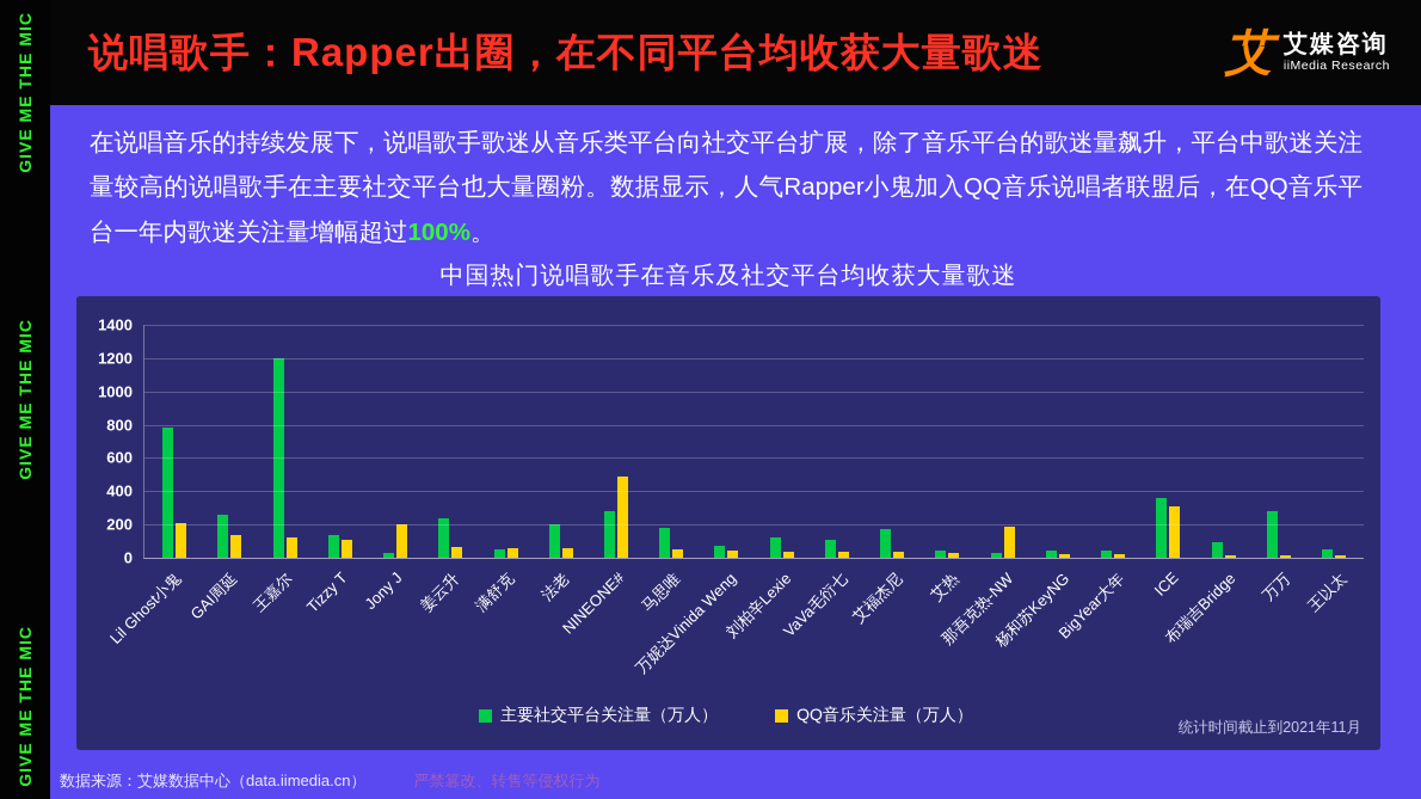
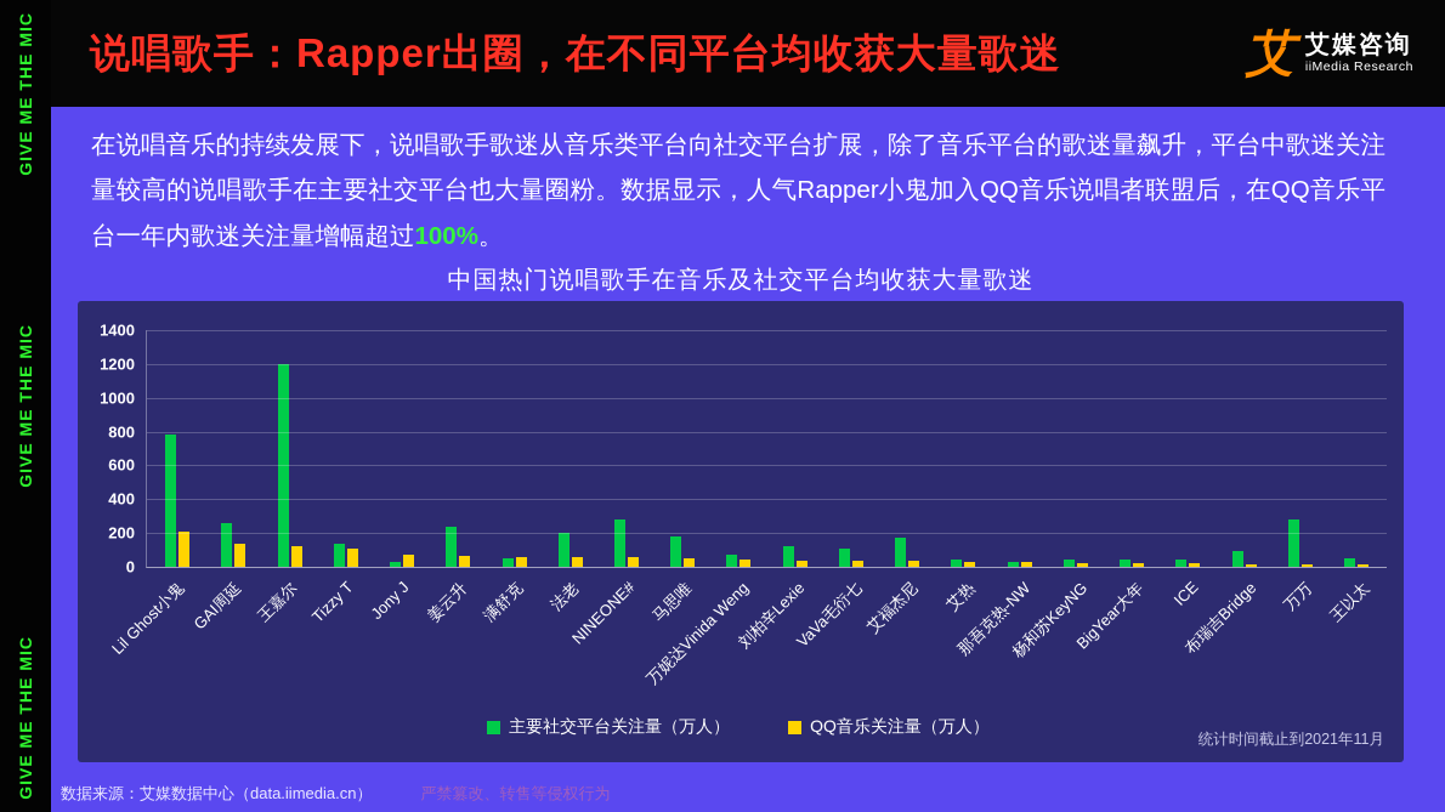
QQ音乐关注量（万人）/Jony J: 200 -> 70
QQ音乐关注量（万人）/NINEONE#: 490 -> 60
QQ音乐关注量（万人）/那吾克热-NW: 190 -> 30
主要社交平台关注量（万人）/ICE: 360 -> 40
QQ音乐关注量（万人）/ICE: 310 -> 20
